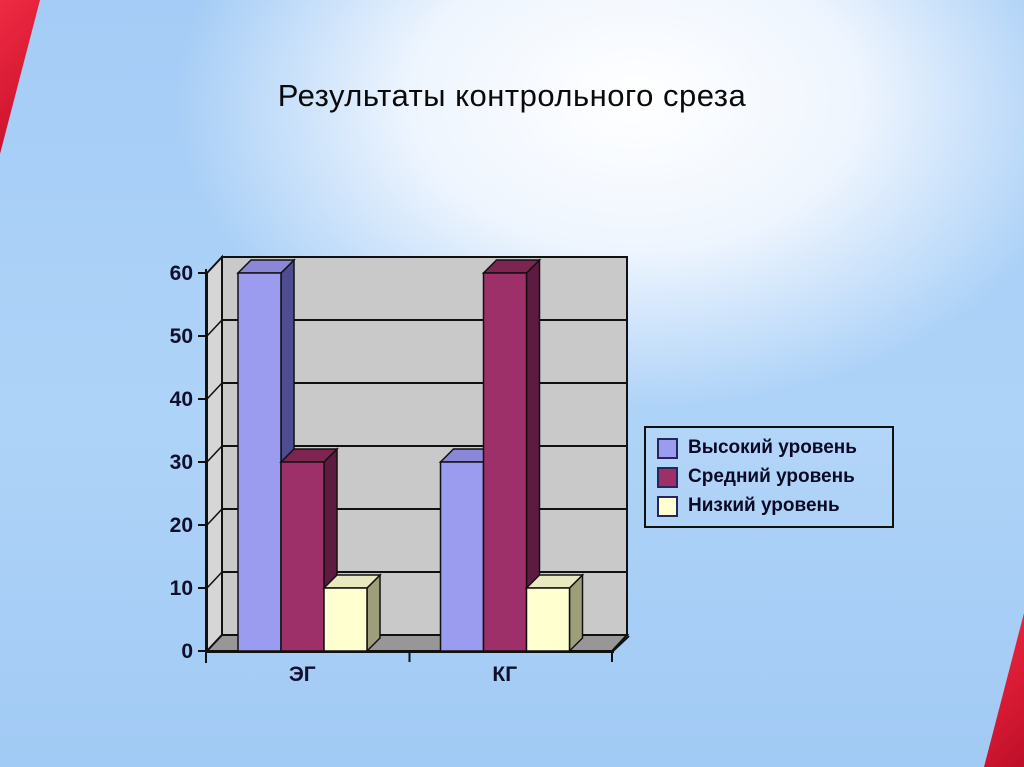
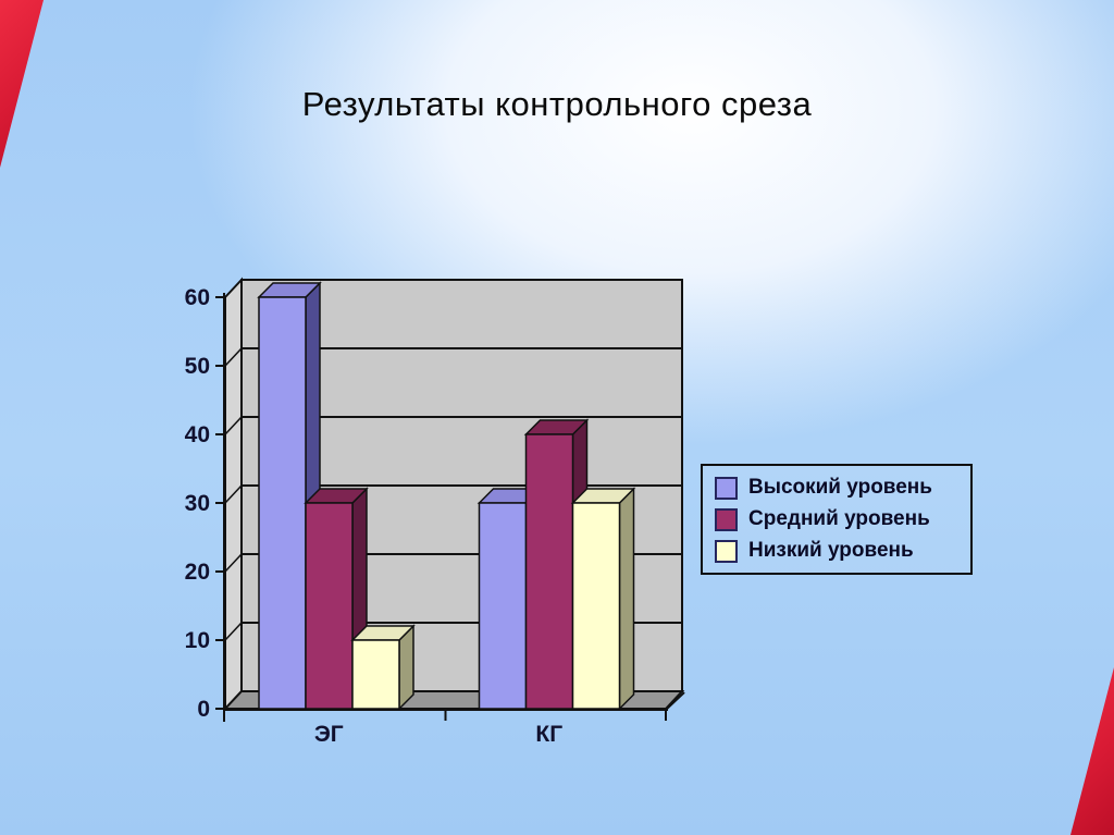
Средний уровень/КГ: 60 -> 40
Низкий уровень/КГ: 10 -> 30
